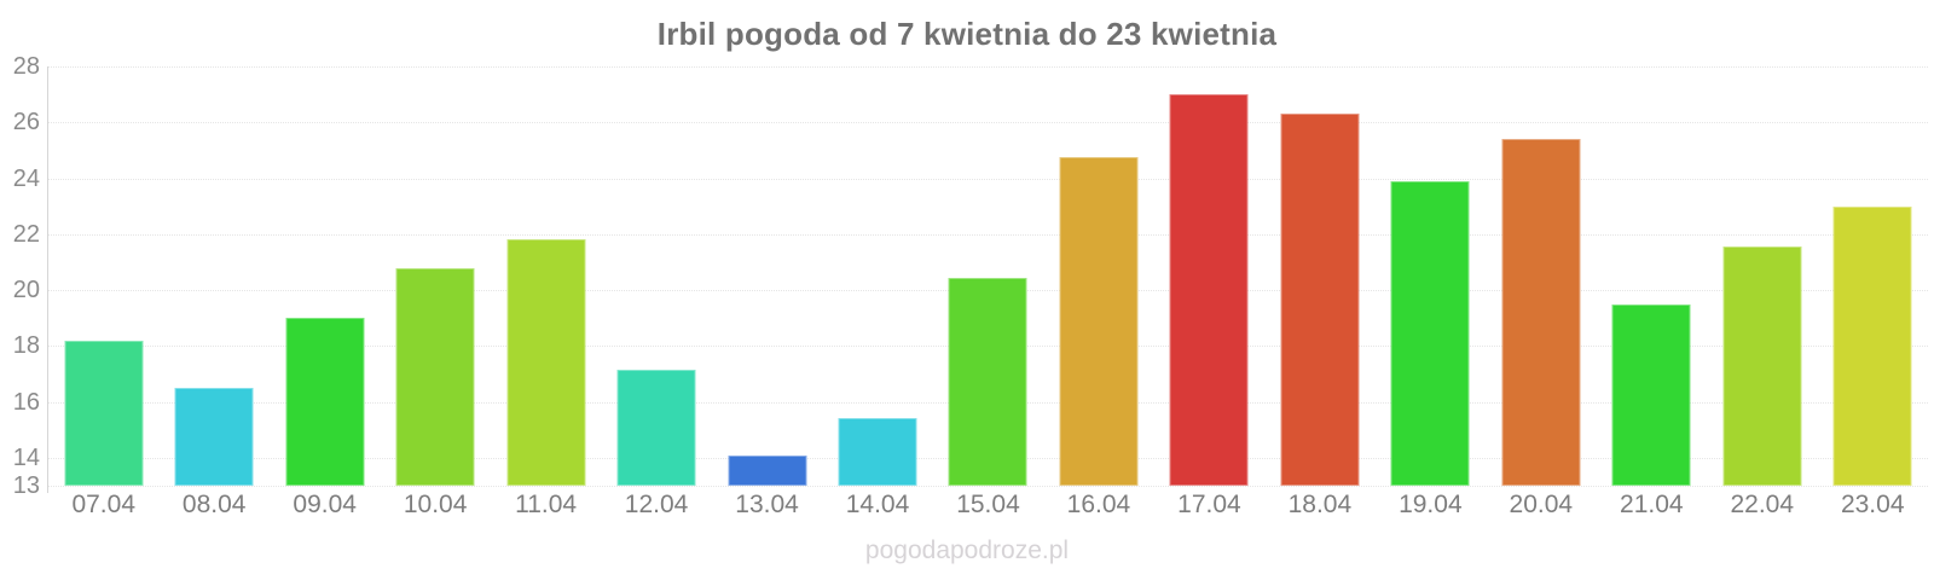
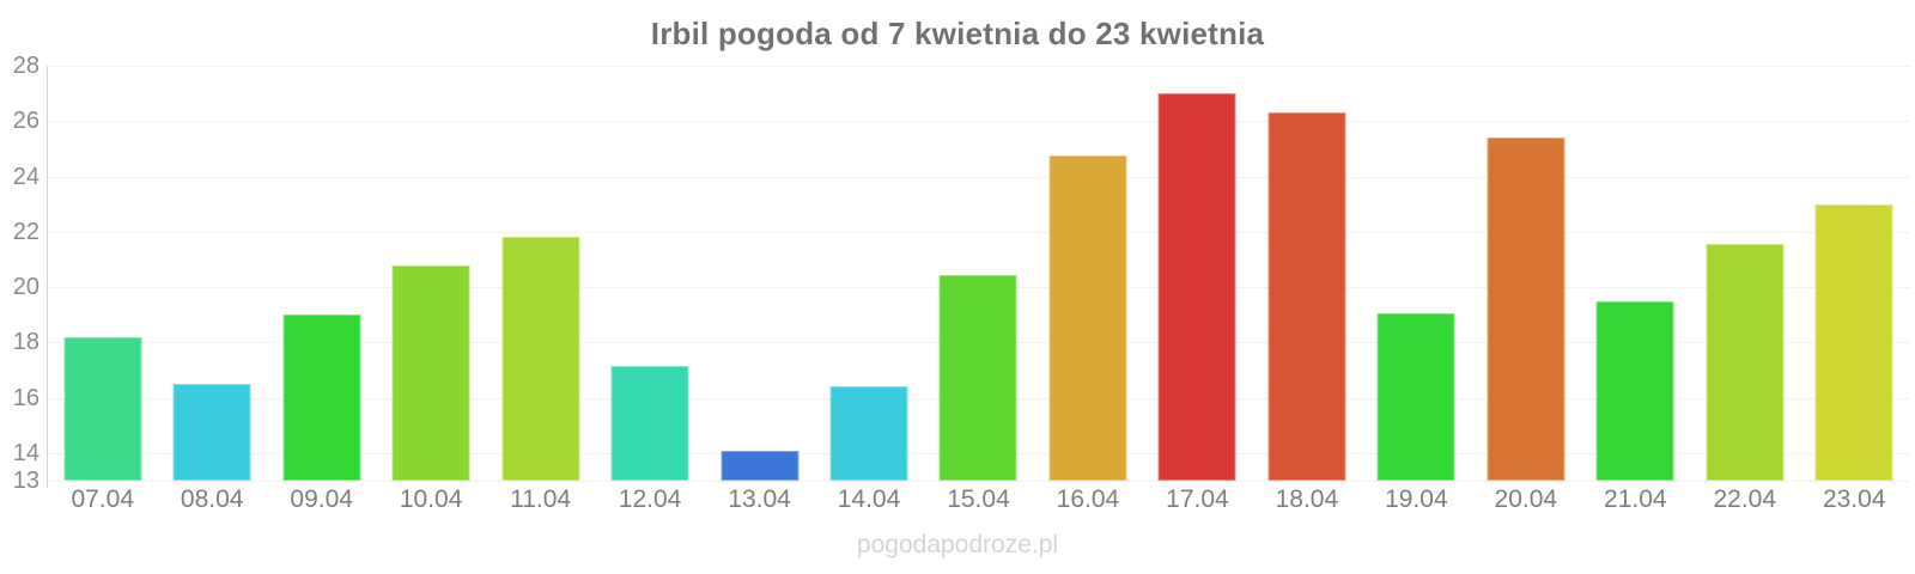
14.04: 15.4 -> 16.4
19.04: 23.9 -> 19.1
